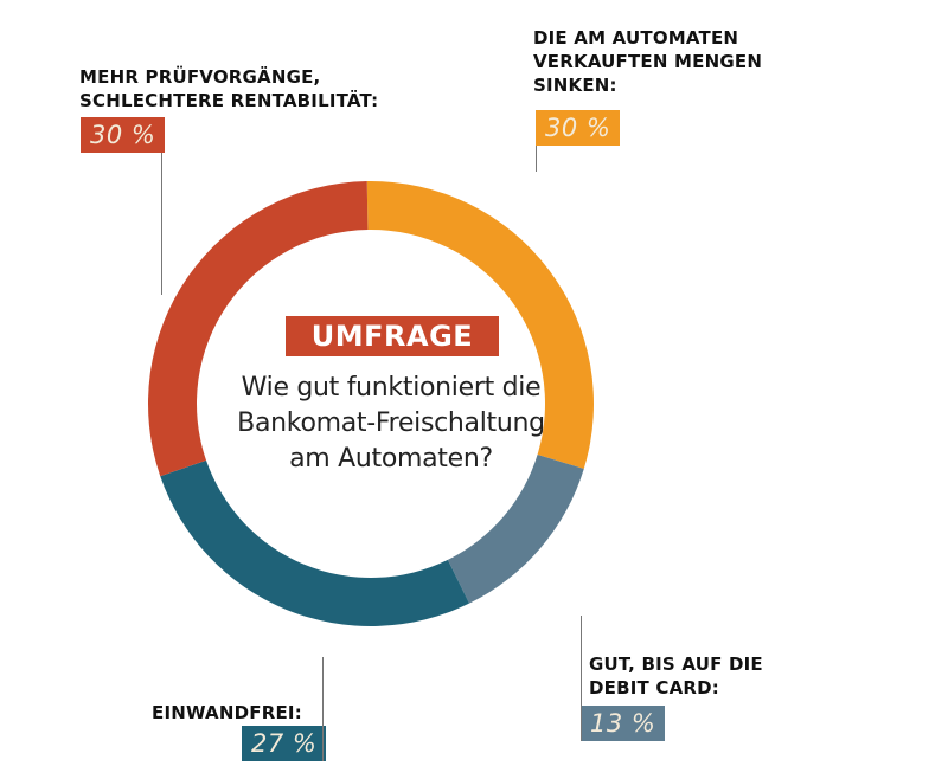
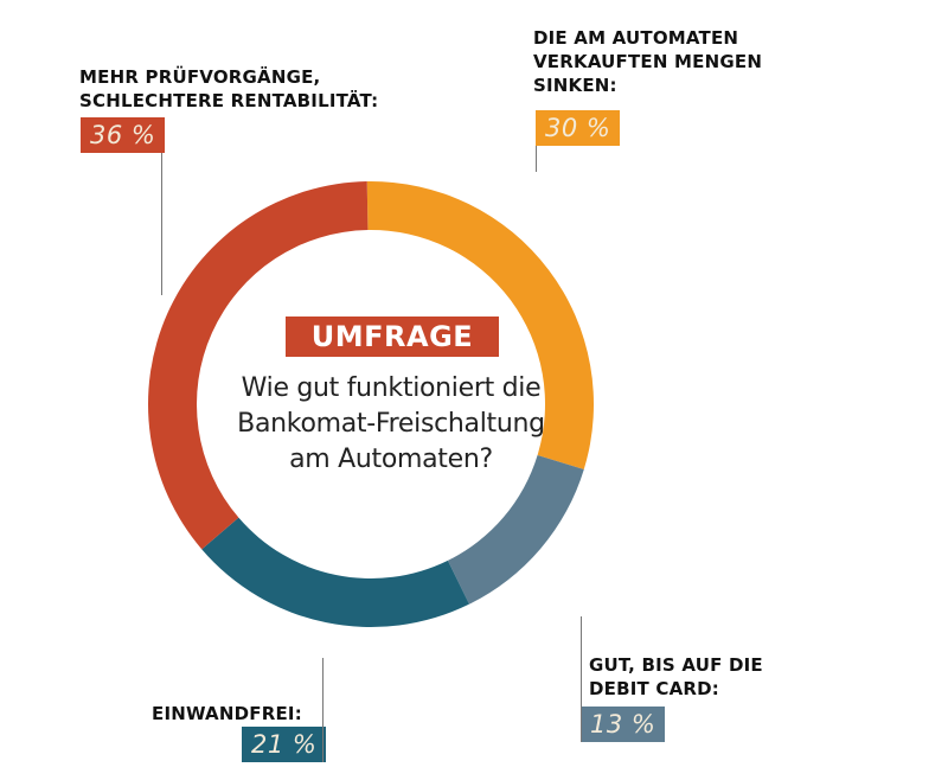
EINWANDFREI:: 27 -> 21
MEHR PRÜFVORGÄNGE, SCHLECHTERE RENTABILITÄT:: 30 -> 36
